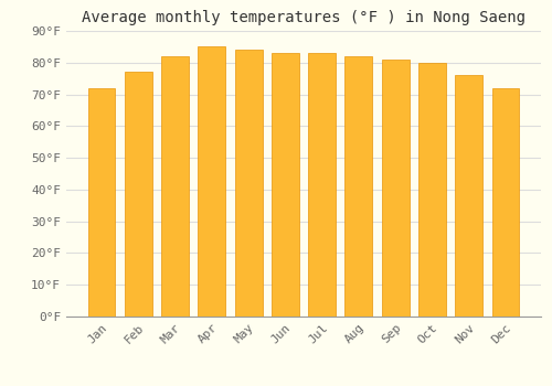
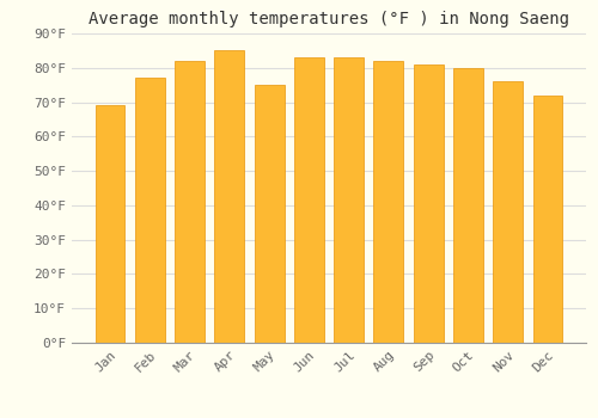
Jan: 72°F -> 69°F
May: 84°F -> 75°F
